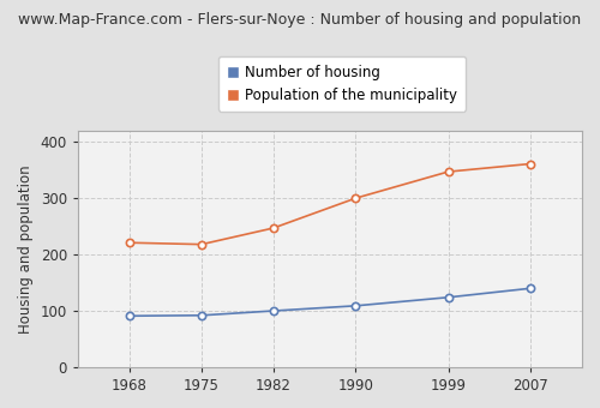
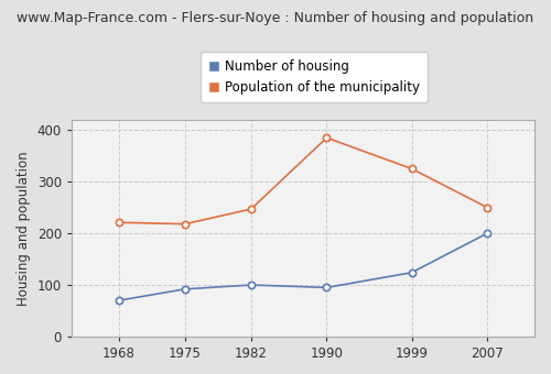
Number of housing/1968: 91 -> 70
Number of housing/1990: 109 -> 95
Population of the municipality/1990: 300 -> 385
Population of the municipality/1999: 347 -> 325
Number of housing/2007: 140 -> 200
Population of the municipality/2007: 361 -> 250
